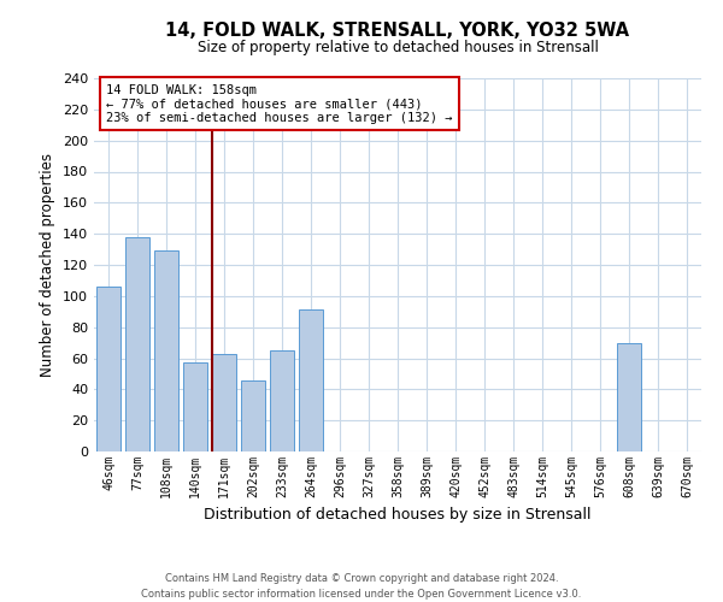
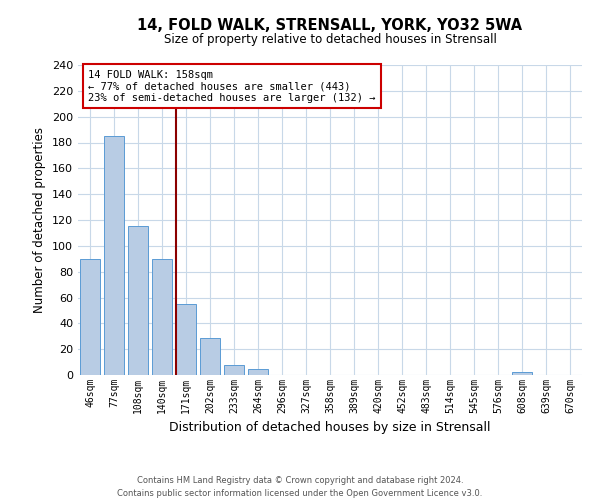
46sqm: 106 -> 90
77sqm: 138 -> 185
108sqm: 129 -> 115
140sqm: 57 -> 90
171sqm: 63 -> 55
202sqm: 46 -> 29
233sqm: 65 -> 8
264sqm: 91 -> 5
608sqm: 70 -> 2
